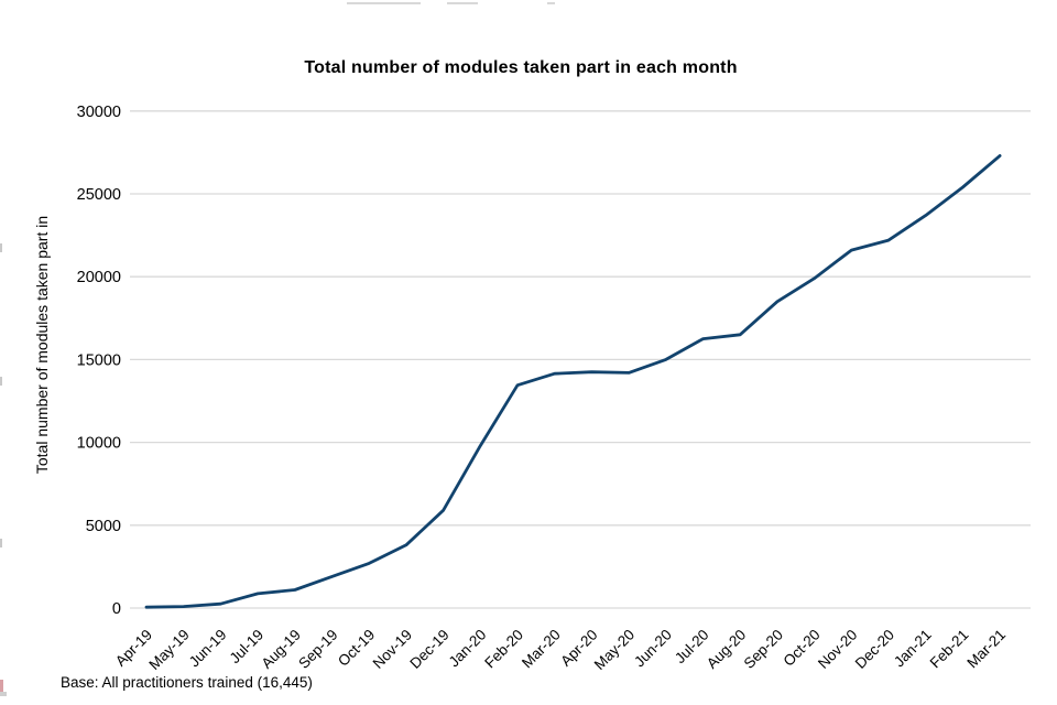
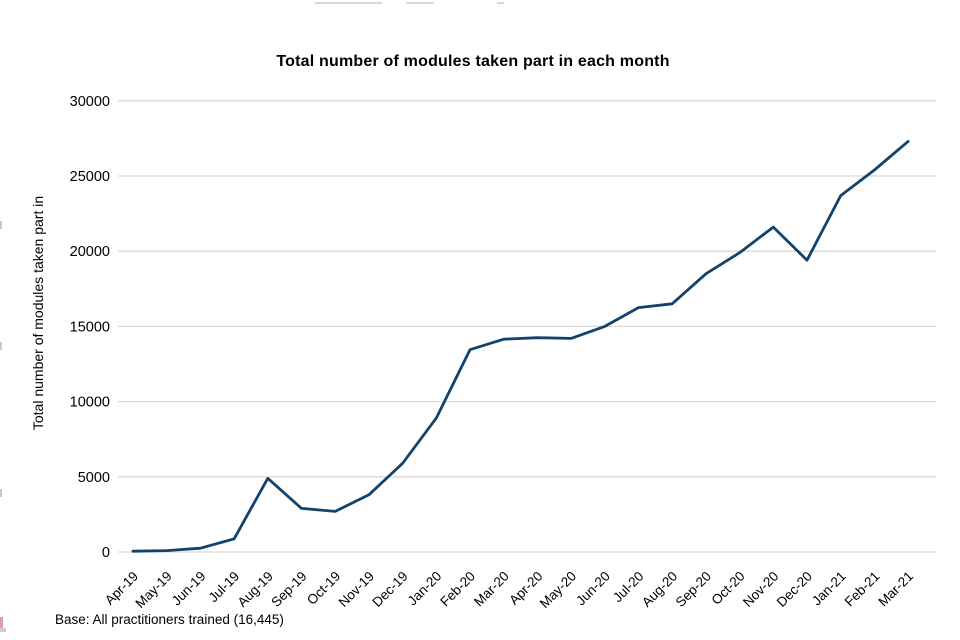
Aug-19: 1100 -> 4900
Sep-19: 1900 -> 2900
Jan-20: 9800 -> 8900
Dec-20: 22200 -> 19400
